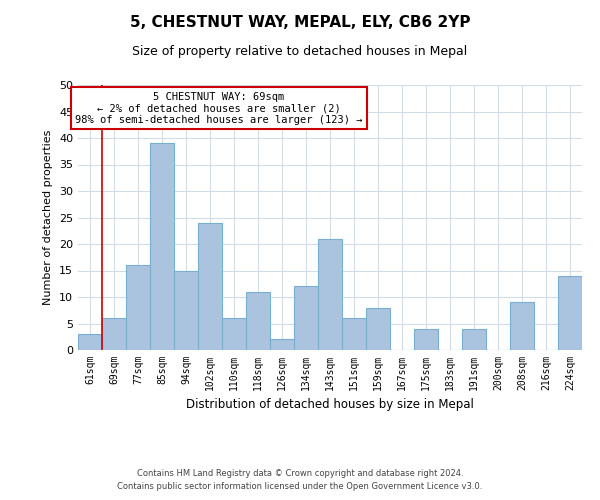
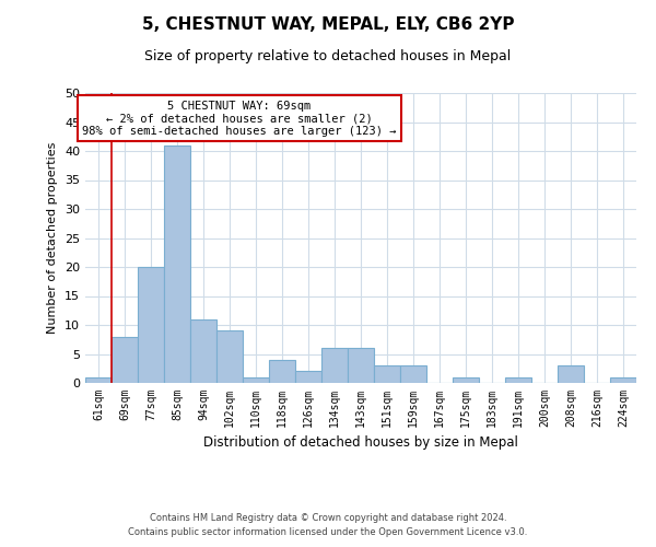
61sqm: 3 -> 1
69sqm: 6 -> 8
77sqm: 16 -> 20
85sqm: 39 -> 41
94sqm: 15 -> 11
102sqm: 24 -> 9
110sqm: 6 -> 1
118sqm: 11 -> 4
134sqm: 12 -> 6
143sqm: 21 -> 6
151sqm: 6 -> 3
159sqm: 8 -> 3
175sqm: 4 -> 1
191sqm: 4 -> 1
208sqm: 9 -> 3
224sqm: 14 -> 1
